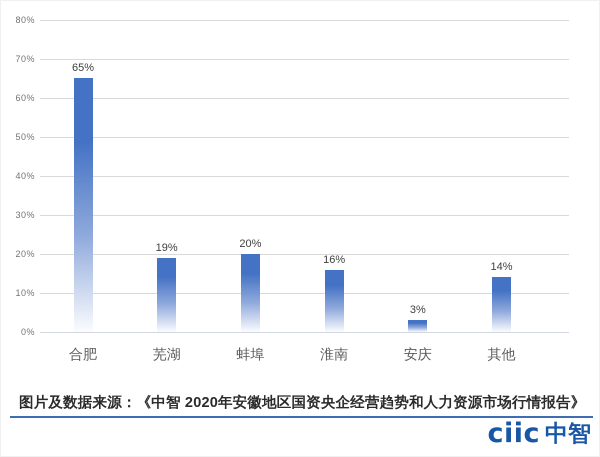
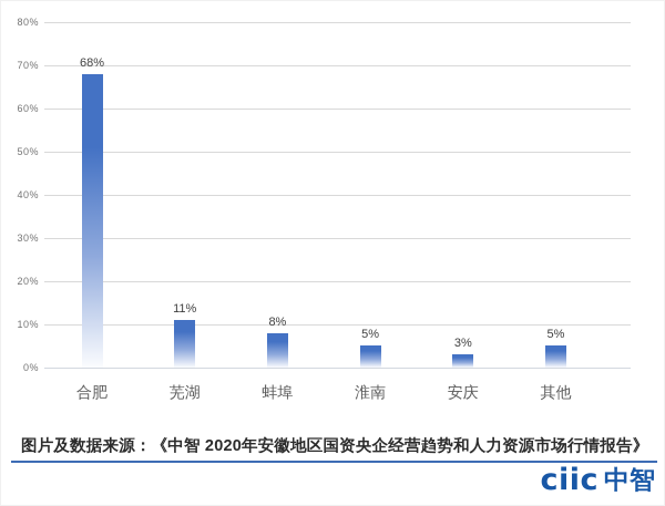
合肥: 65% -> 68%
芜湖: 19% -> 11%
蚌埠: 20% -> 8%
淮南: 16% -> 5%
其他: 14% -> 5%
